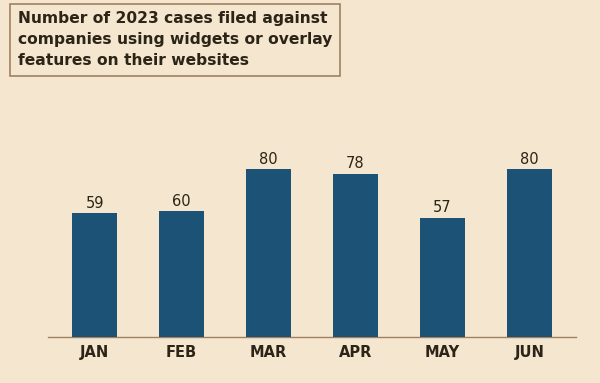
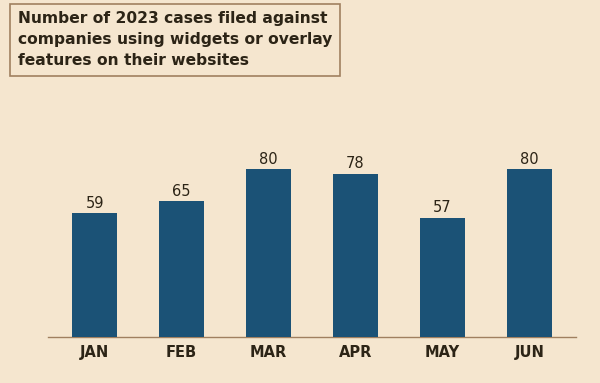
FEB: 60 -> 65
